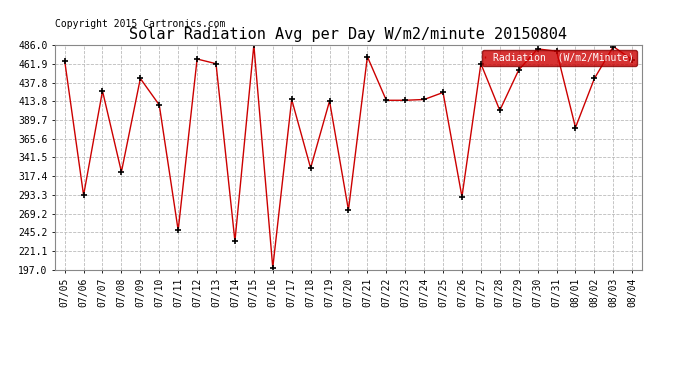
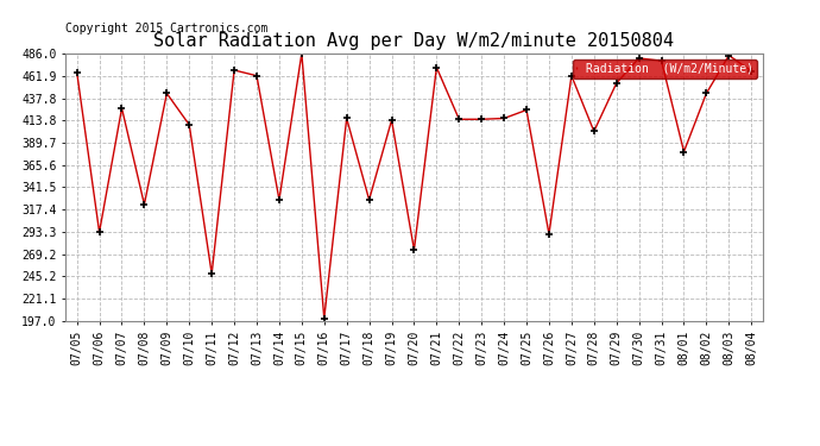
07/14: 234 -> 328
